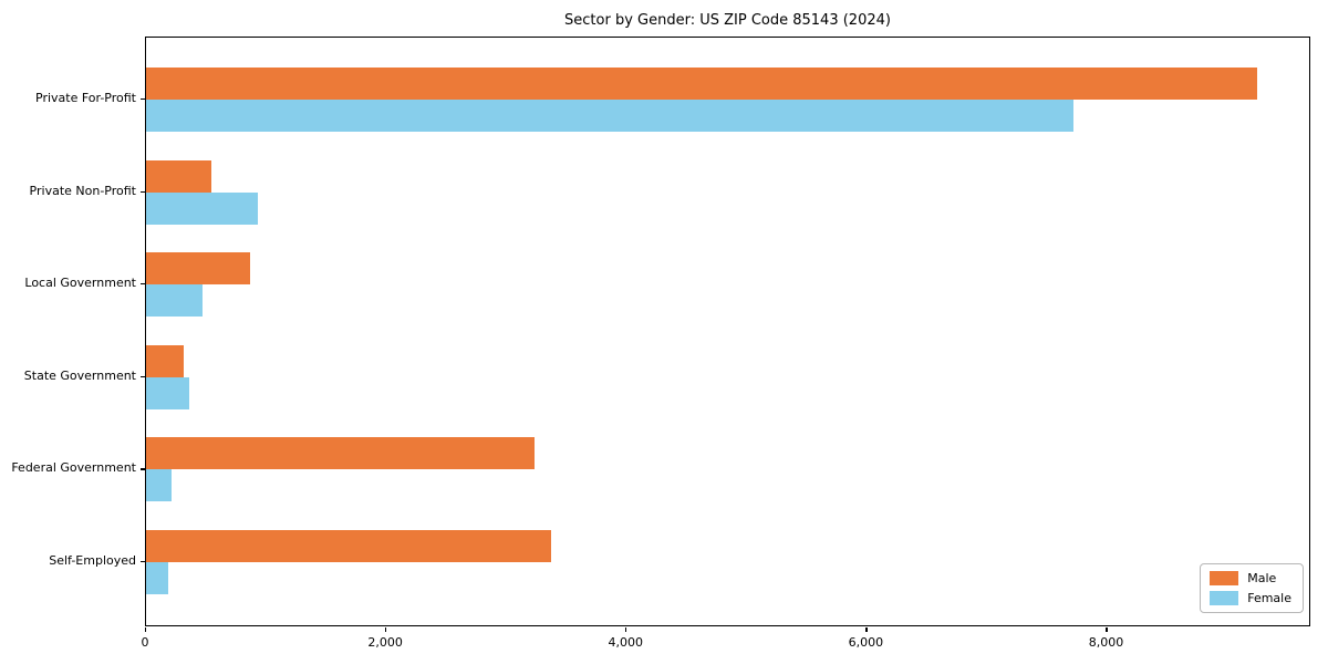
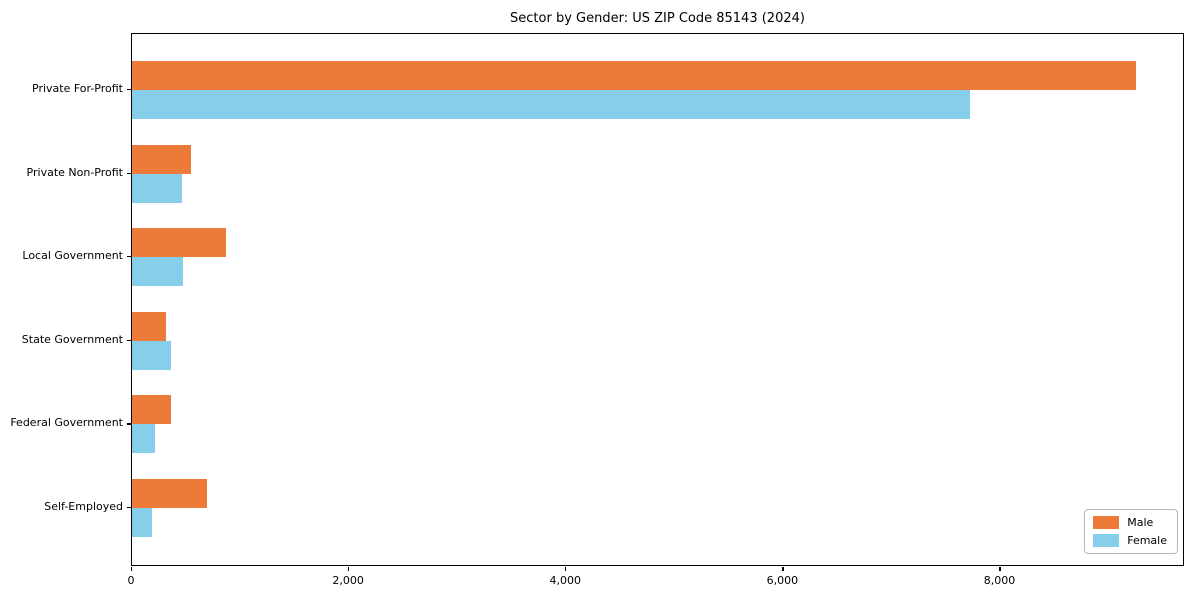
Female/Private Non-Profit: 930 -> 460
Male/Federal Government: 3230 -> 360
Male/Self-Employed: 3370 -> 700
